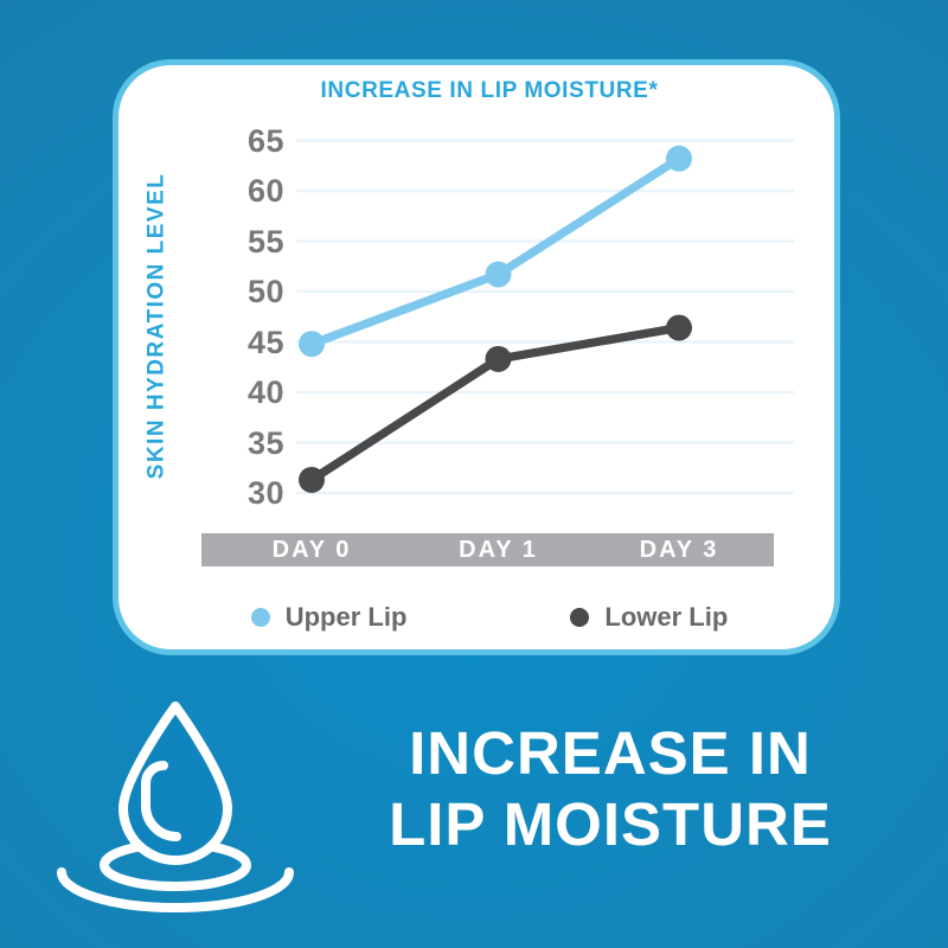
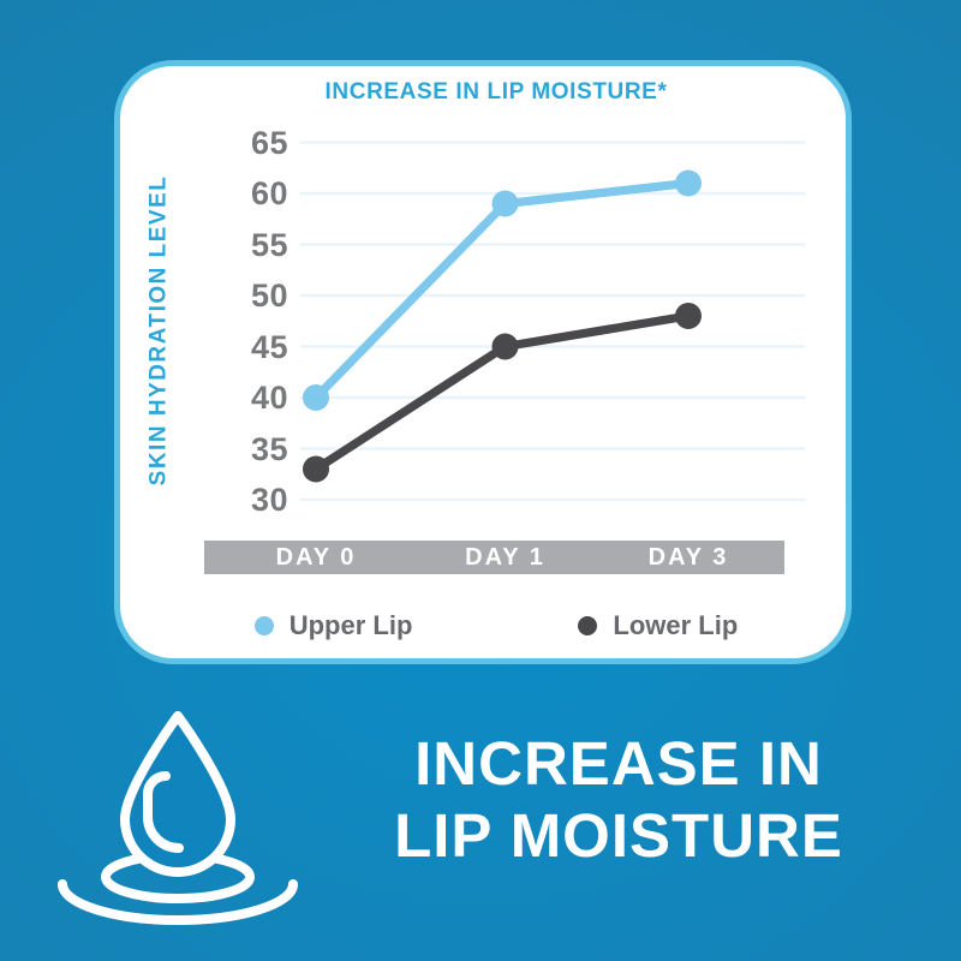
Upper Lip/DAY 0: 45 -> 40
Lower Lip/DAY 0: 31 -> 33
Upper Lip/DAY 1: 52 -> 59
Lower Lip/DAY 1: 43 -> 45
Upper Lip/DAY 3: 63 -> 61
Lower Lip/DAY 3: 46 -> 48
